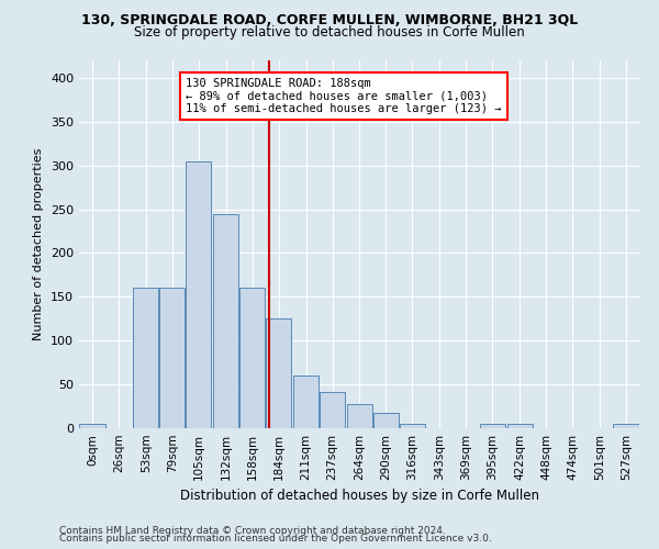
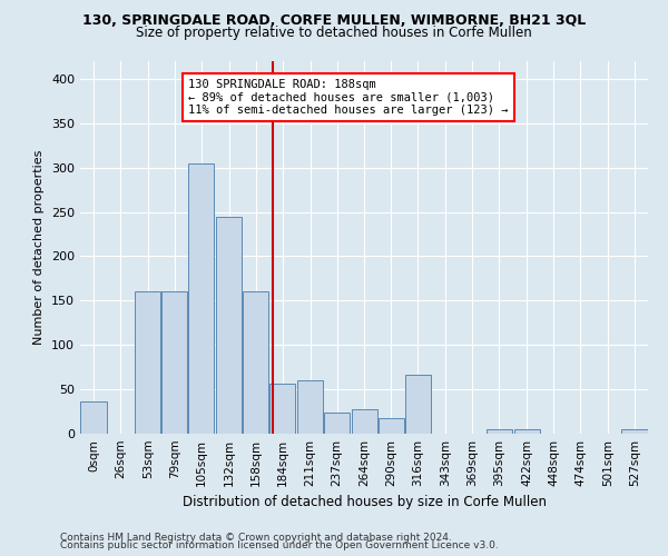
0sqm: 5 -> 36
184sqm: 125 -> 56
237sqm: 42 -> 24
316sqm: 5 -> 66
